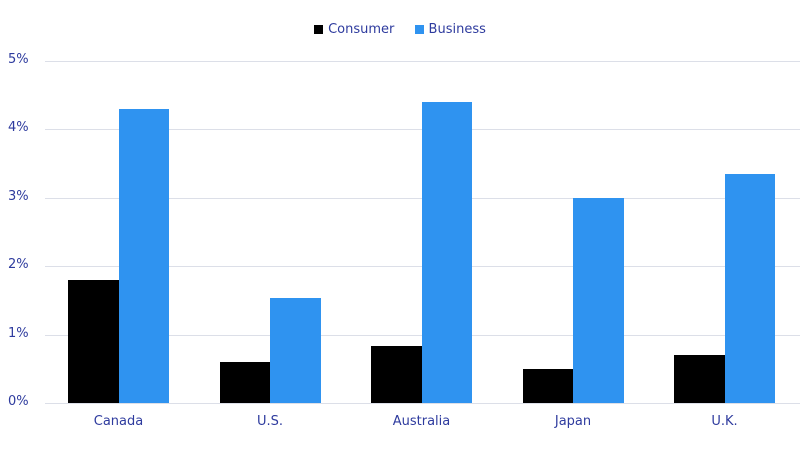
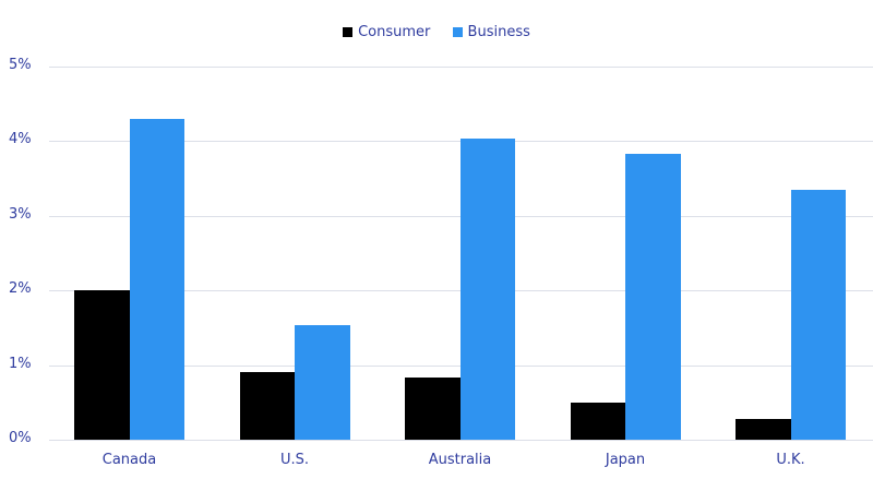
Consumer/Canada: 1.8% -> 2.0%
Consumer/U.S.: 0.6% -> 0.9%
Business/Australia: 4.4% -> 4.0%
Business/Japan: 3.0% -> 3.8%
Consumer/U.K.: 0.7% -> 0.3%
